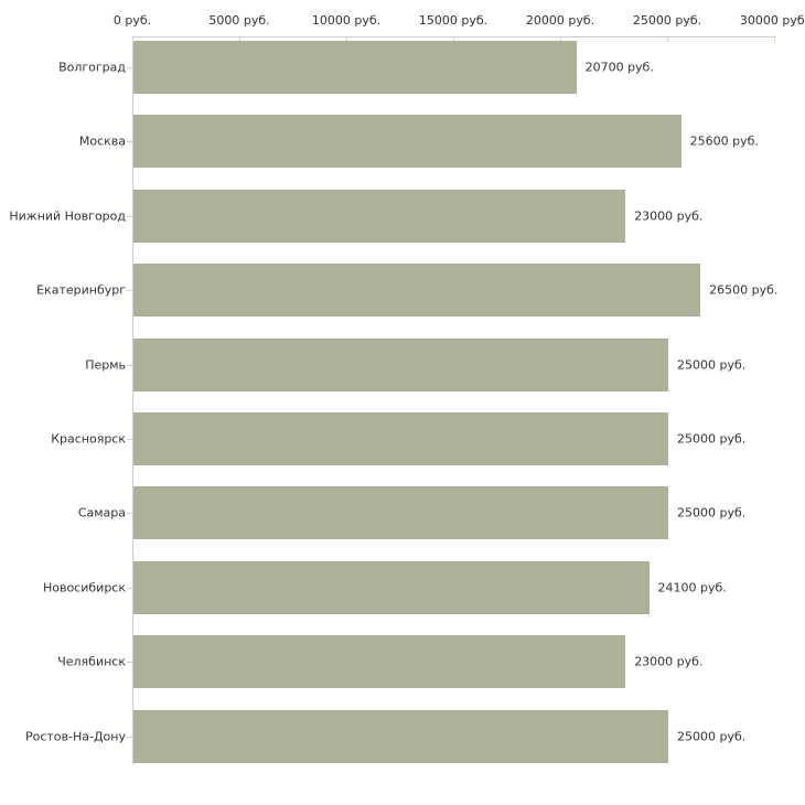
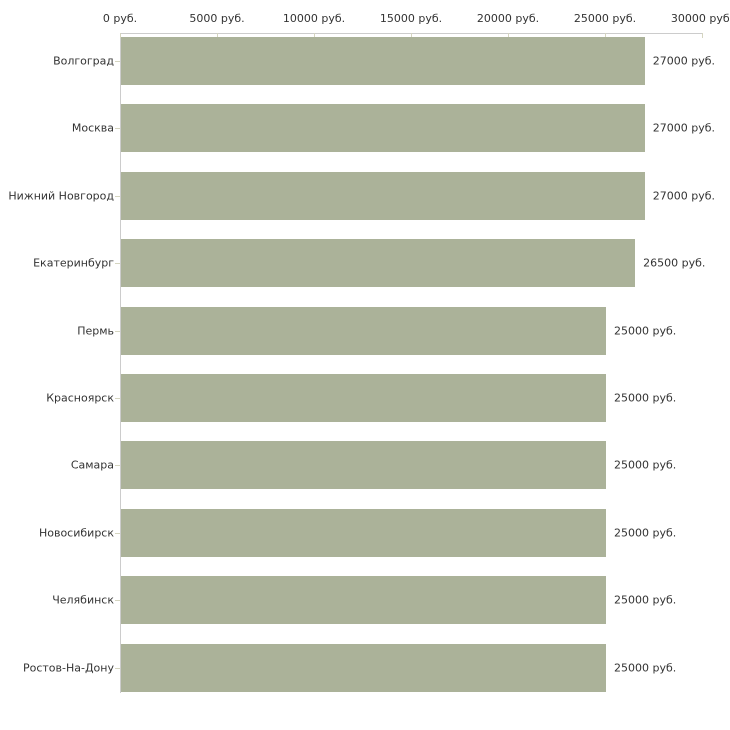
Волгоград: 20700 -> 27000
Москва: 25600 -> 27000
Нижний Новгород: 23000 -> 27000
Новосибирск: 24100 -> 25000
Челябинск: 23000 -> 25000
